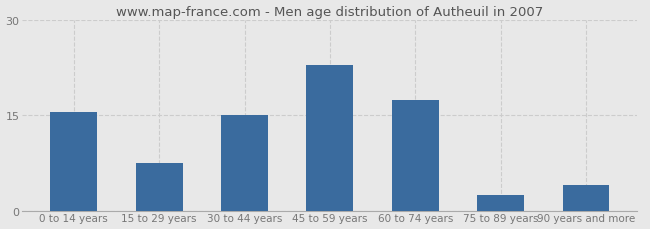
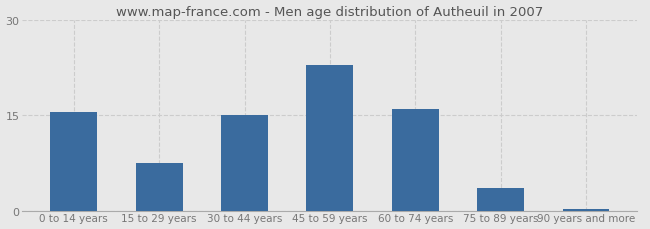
60 to 74 years: 17.4 -> 16.0
75 to 89 years: 2.4 -> 3.5
90 years and more: 4.0 -> 0.2
